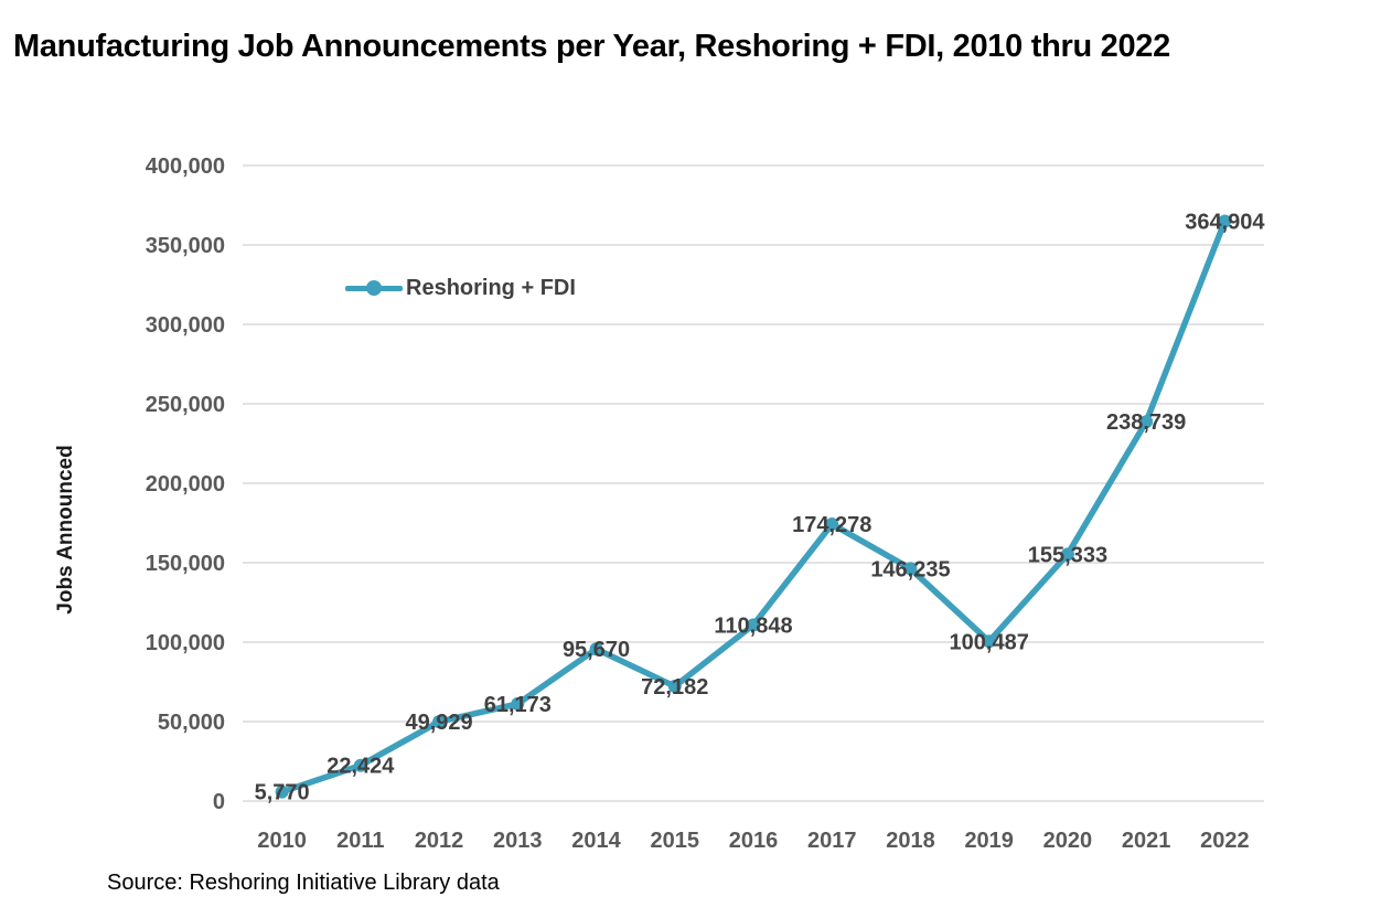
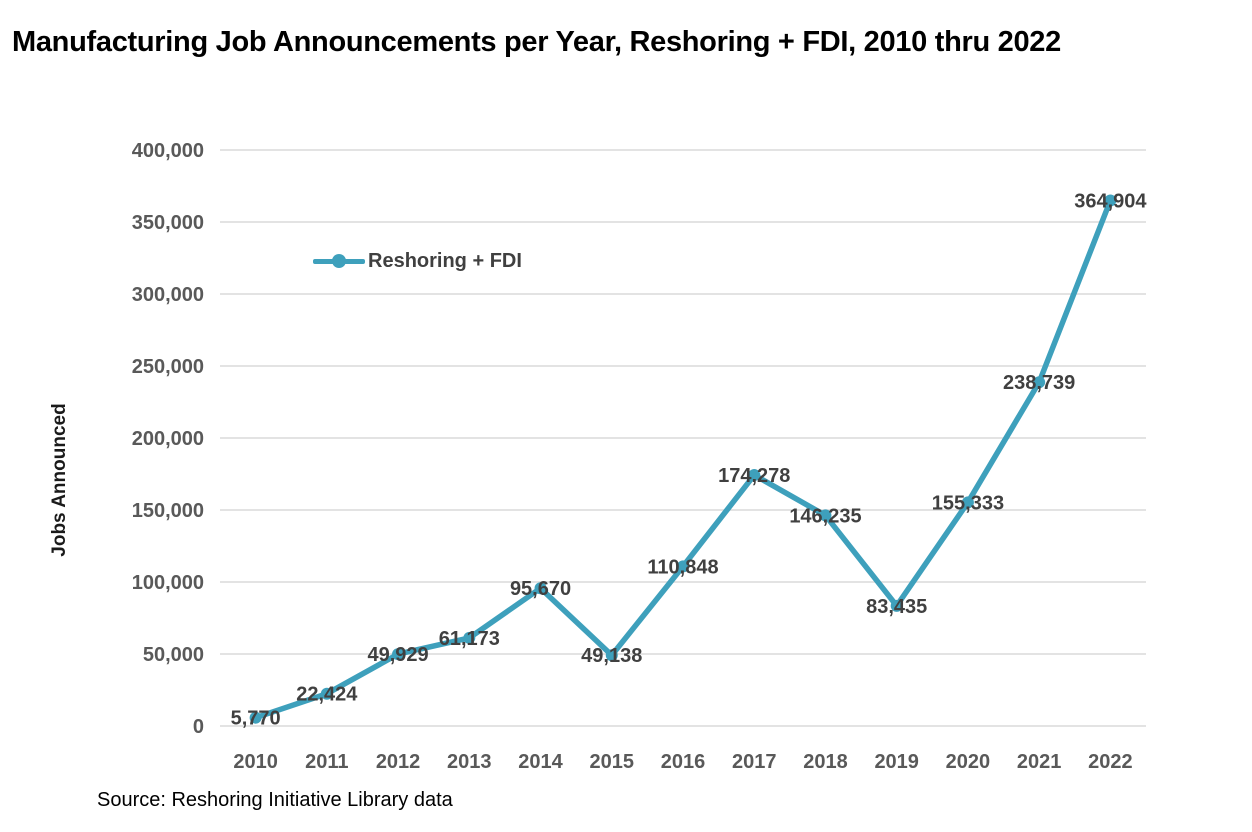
2015: 72,182 -> 49,138
2019: 100,487 -> 83,435
